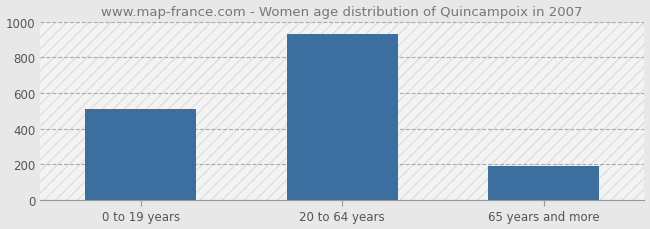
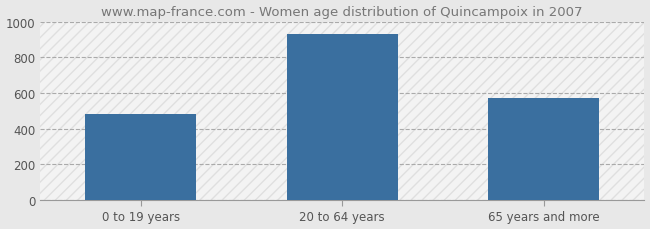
0 to 19 years: 510 -> 480
65 years and more: 190 -> 570
